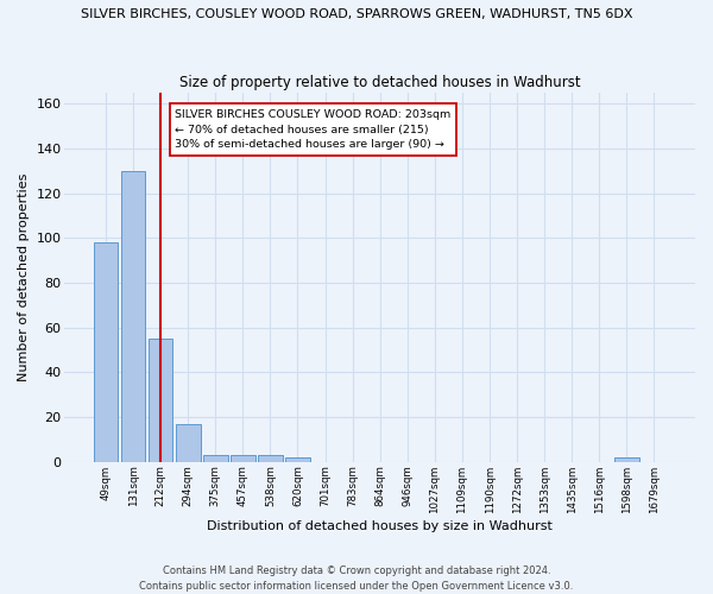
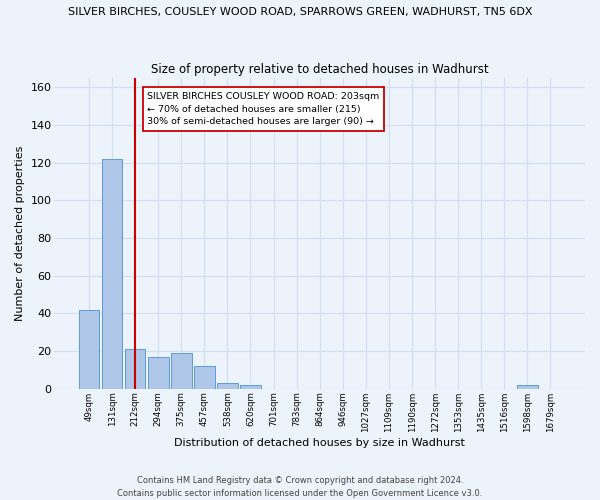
49sqm: 98 -> 42
131sqm: 130 -> 122
212sqm: 55 -> 21
375sqm: 3 -> 19
457sqm: 3 -> 12
